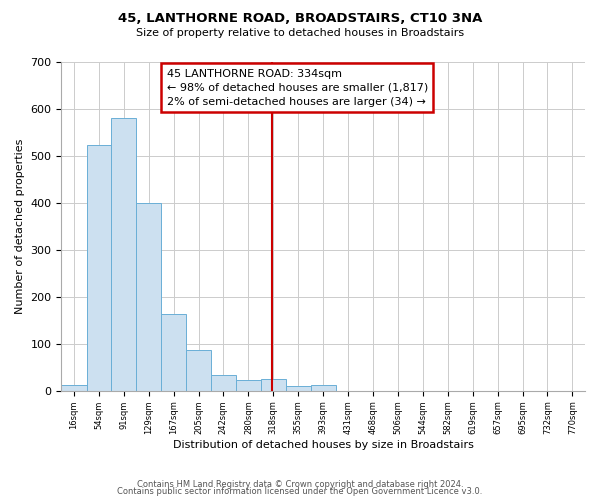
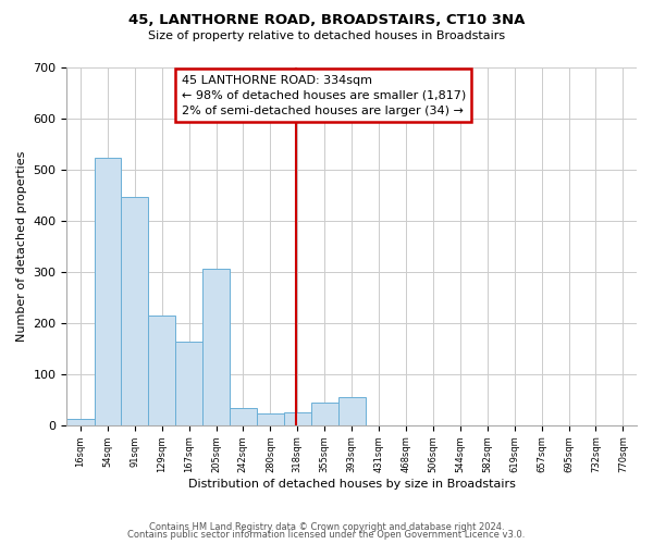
91sqm: 580 -> 445
129sqm: 400 -> 215
205sqm: 87 -> 305
355sqm: 10 -> 45
393sqm: 12 -> 55
